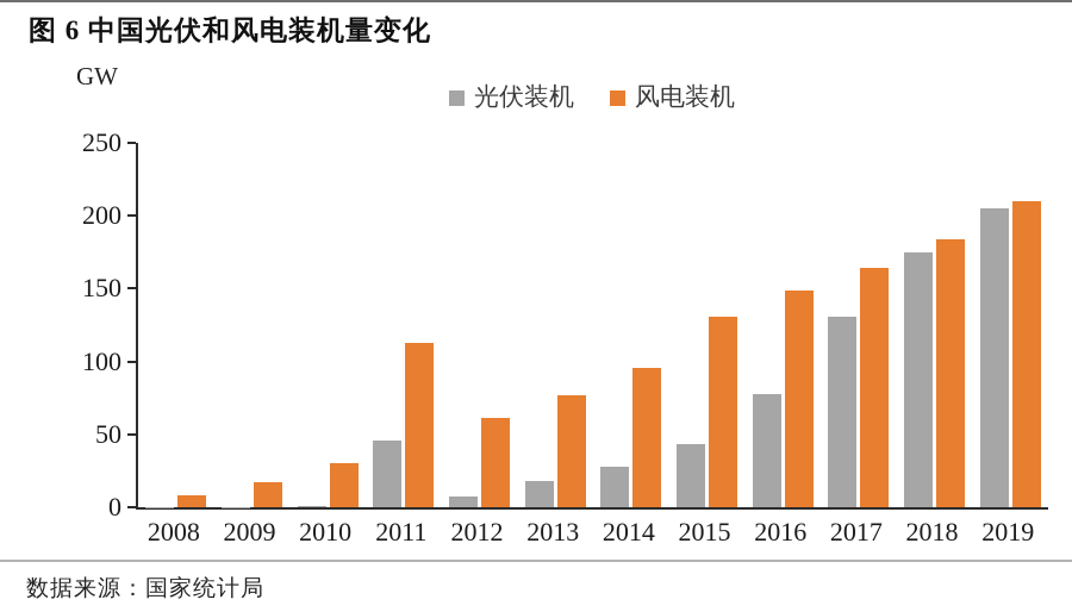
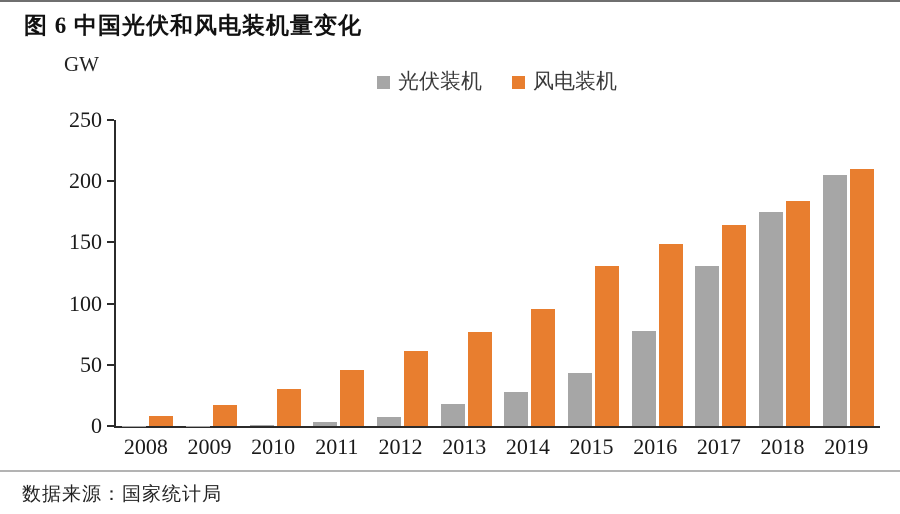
光伏装机/2011: 46 -> 3
风电装机/2011: 113 -> 46
